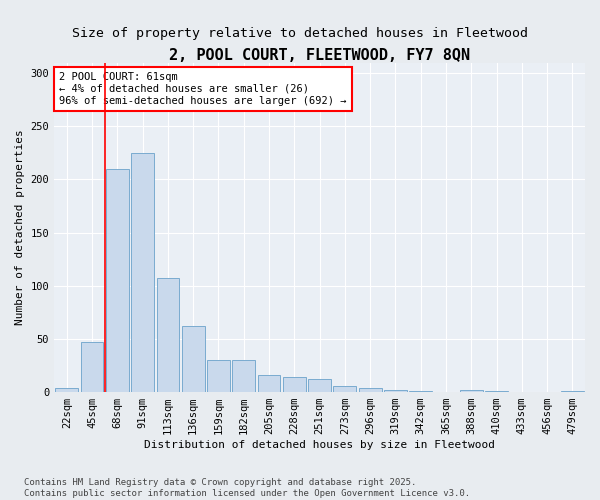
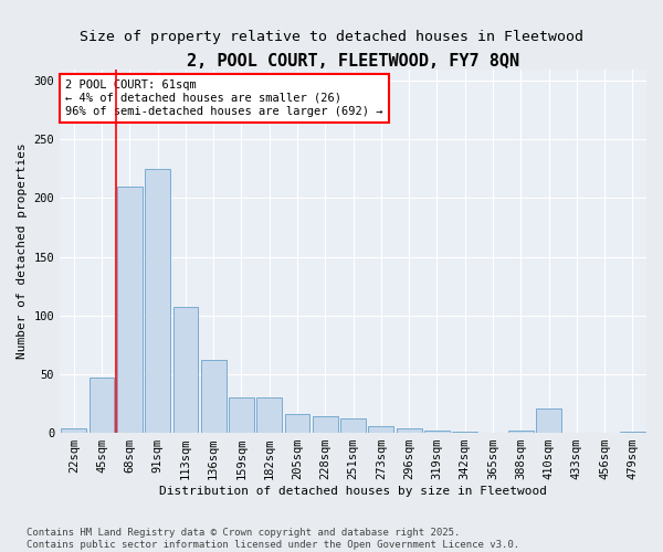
410sqm: 1 -> 21
